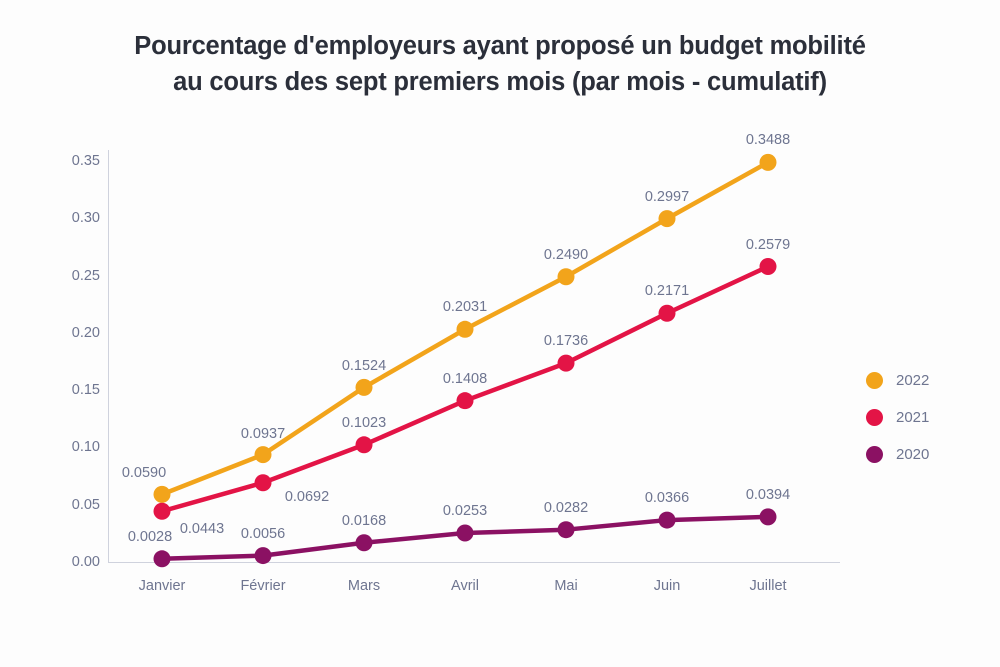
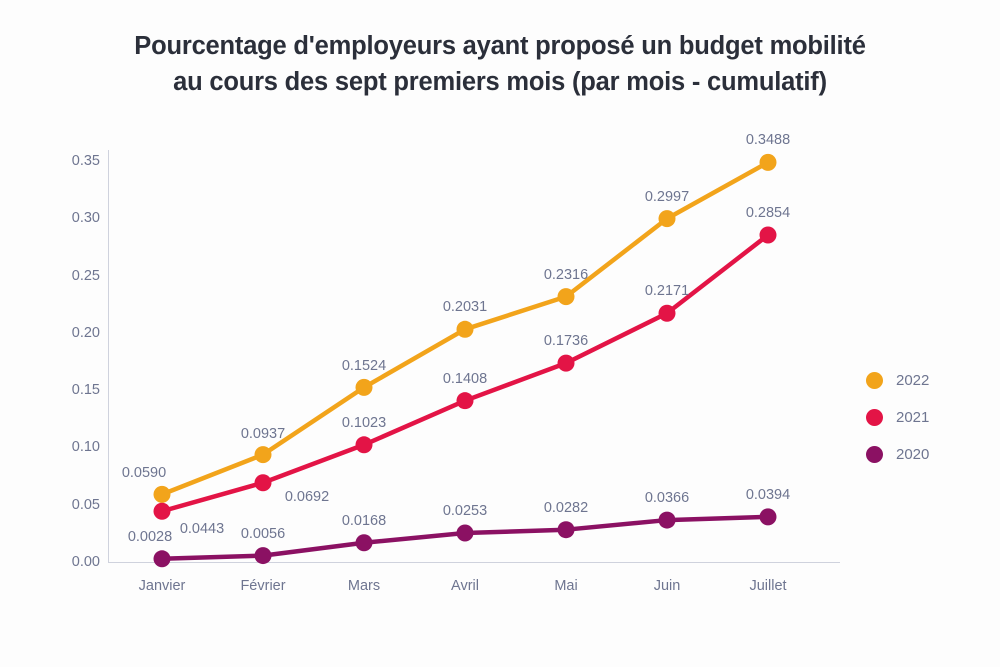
2022/Mai: 0.2490 -> 0.2316
2021/Juillet: 0.2579 -> 0.2854
